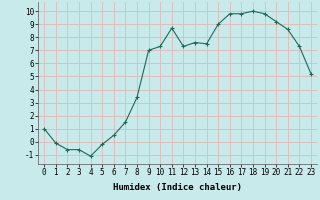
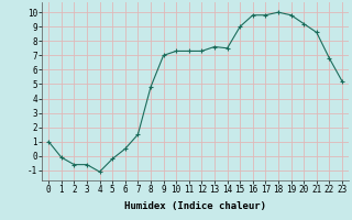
8: 3.4 -> 4.8
11: 8.7 -> 7.3
22: 7.3 -> 6.8
